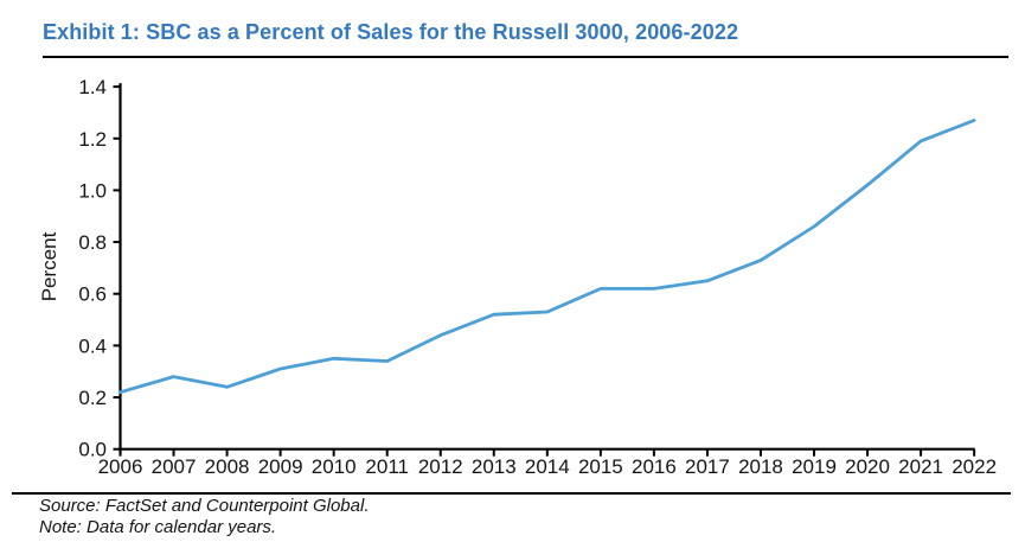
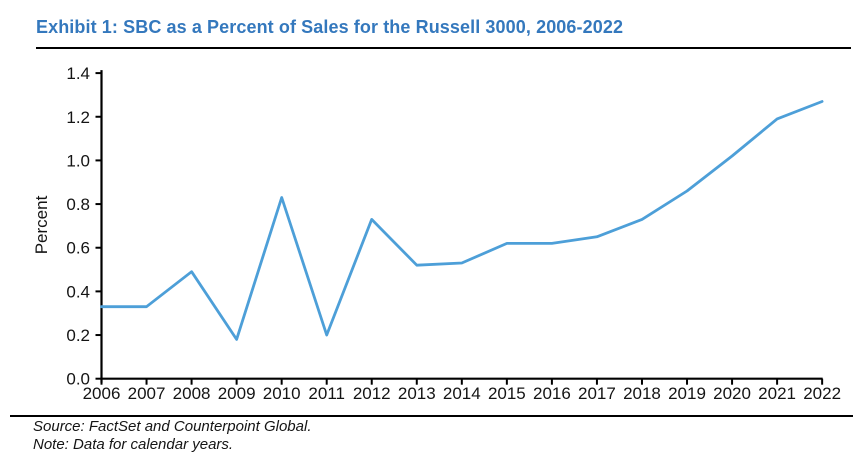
2006: 0.22 -> 0.33
2007: 0.28 -> 0.33
2008: 0.24 -> 0.49
2009: 0.31 -> 0.18
2010: 0.35 -> 0.83
2011: 0.34 -> 0.20
2012: 0.44 -> 0.73
